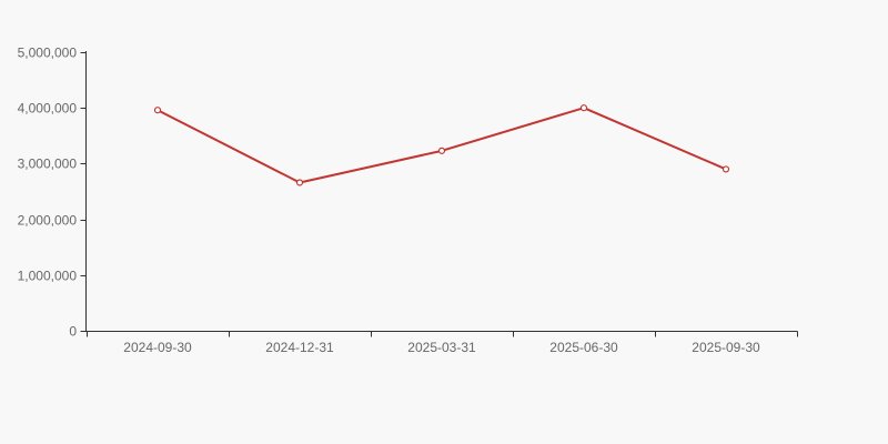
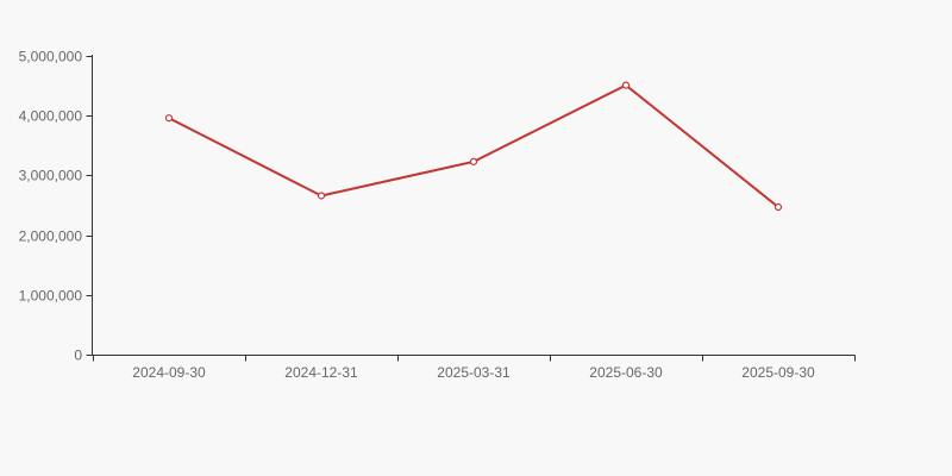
2025-06-30: 4000000 -> 4500000
2025-09-30: 2900000 -> 2500000
